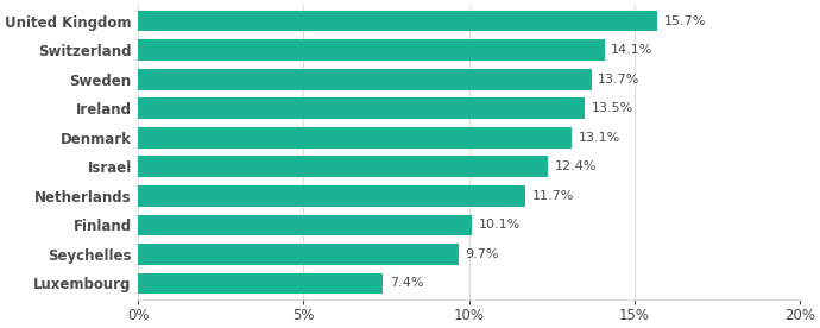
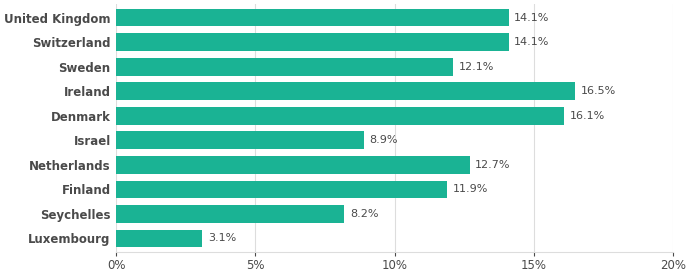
United Kingdom: 15.7% -> 14.1%
Sweden: 13.7% -> 12.1%
Ireland: 13.5% -> 16.5%
Denmark: 13.1% -> 16.1%
Israel: 12.4% -> 8.9%
Netherlands: 11.7% -> 12.7%
Finland: 10.1% -> 11.9%
Seychelles: 9.7% -> 8.2%
Luxembourg: 7.4% -> 3.1%
